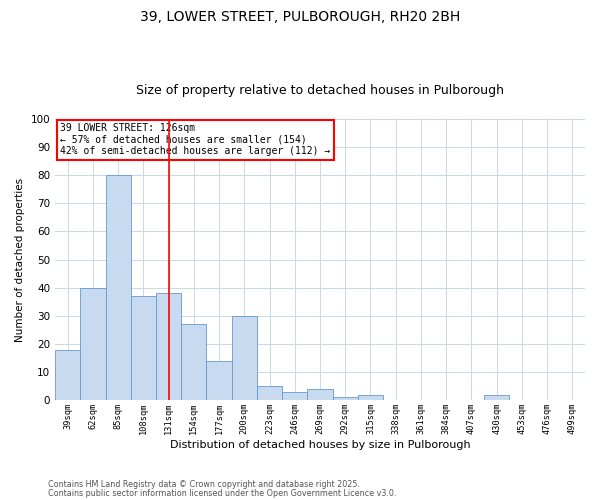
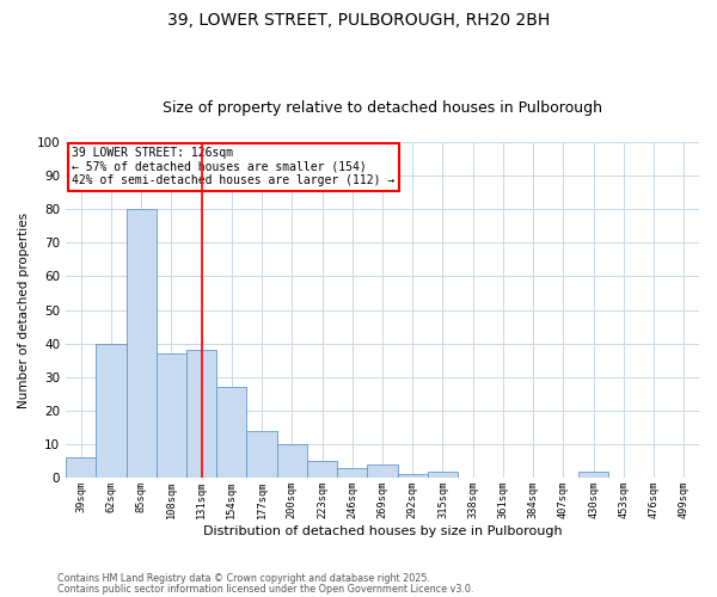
39sqm: 18 -> 6
200sqm: 30 -> 10
